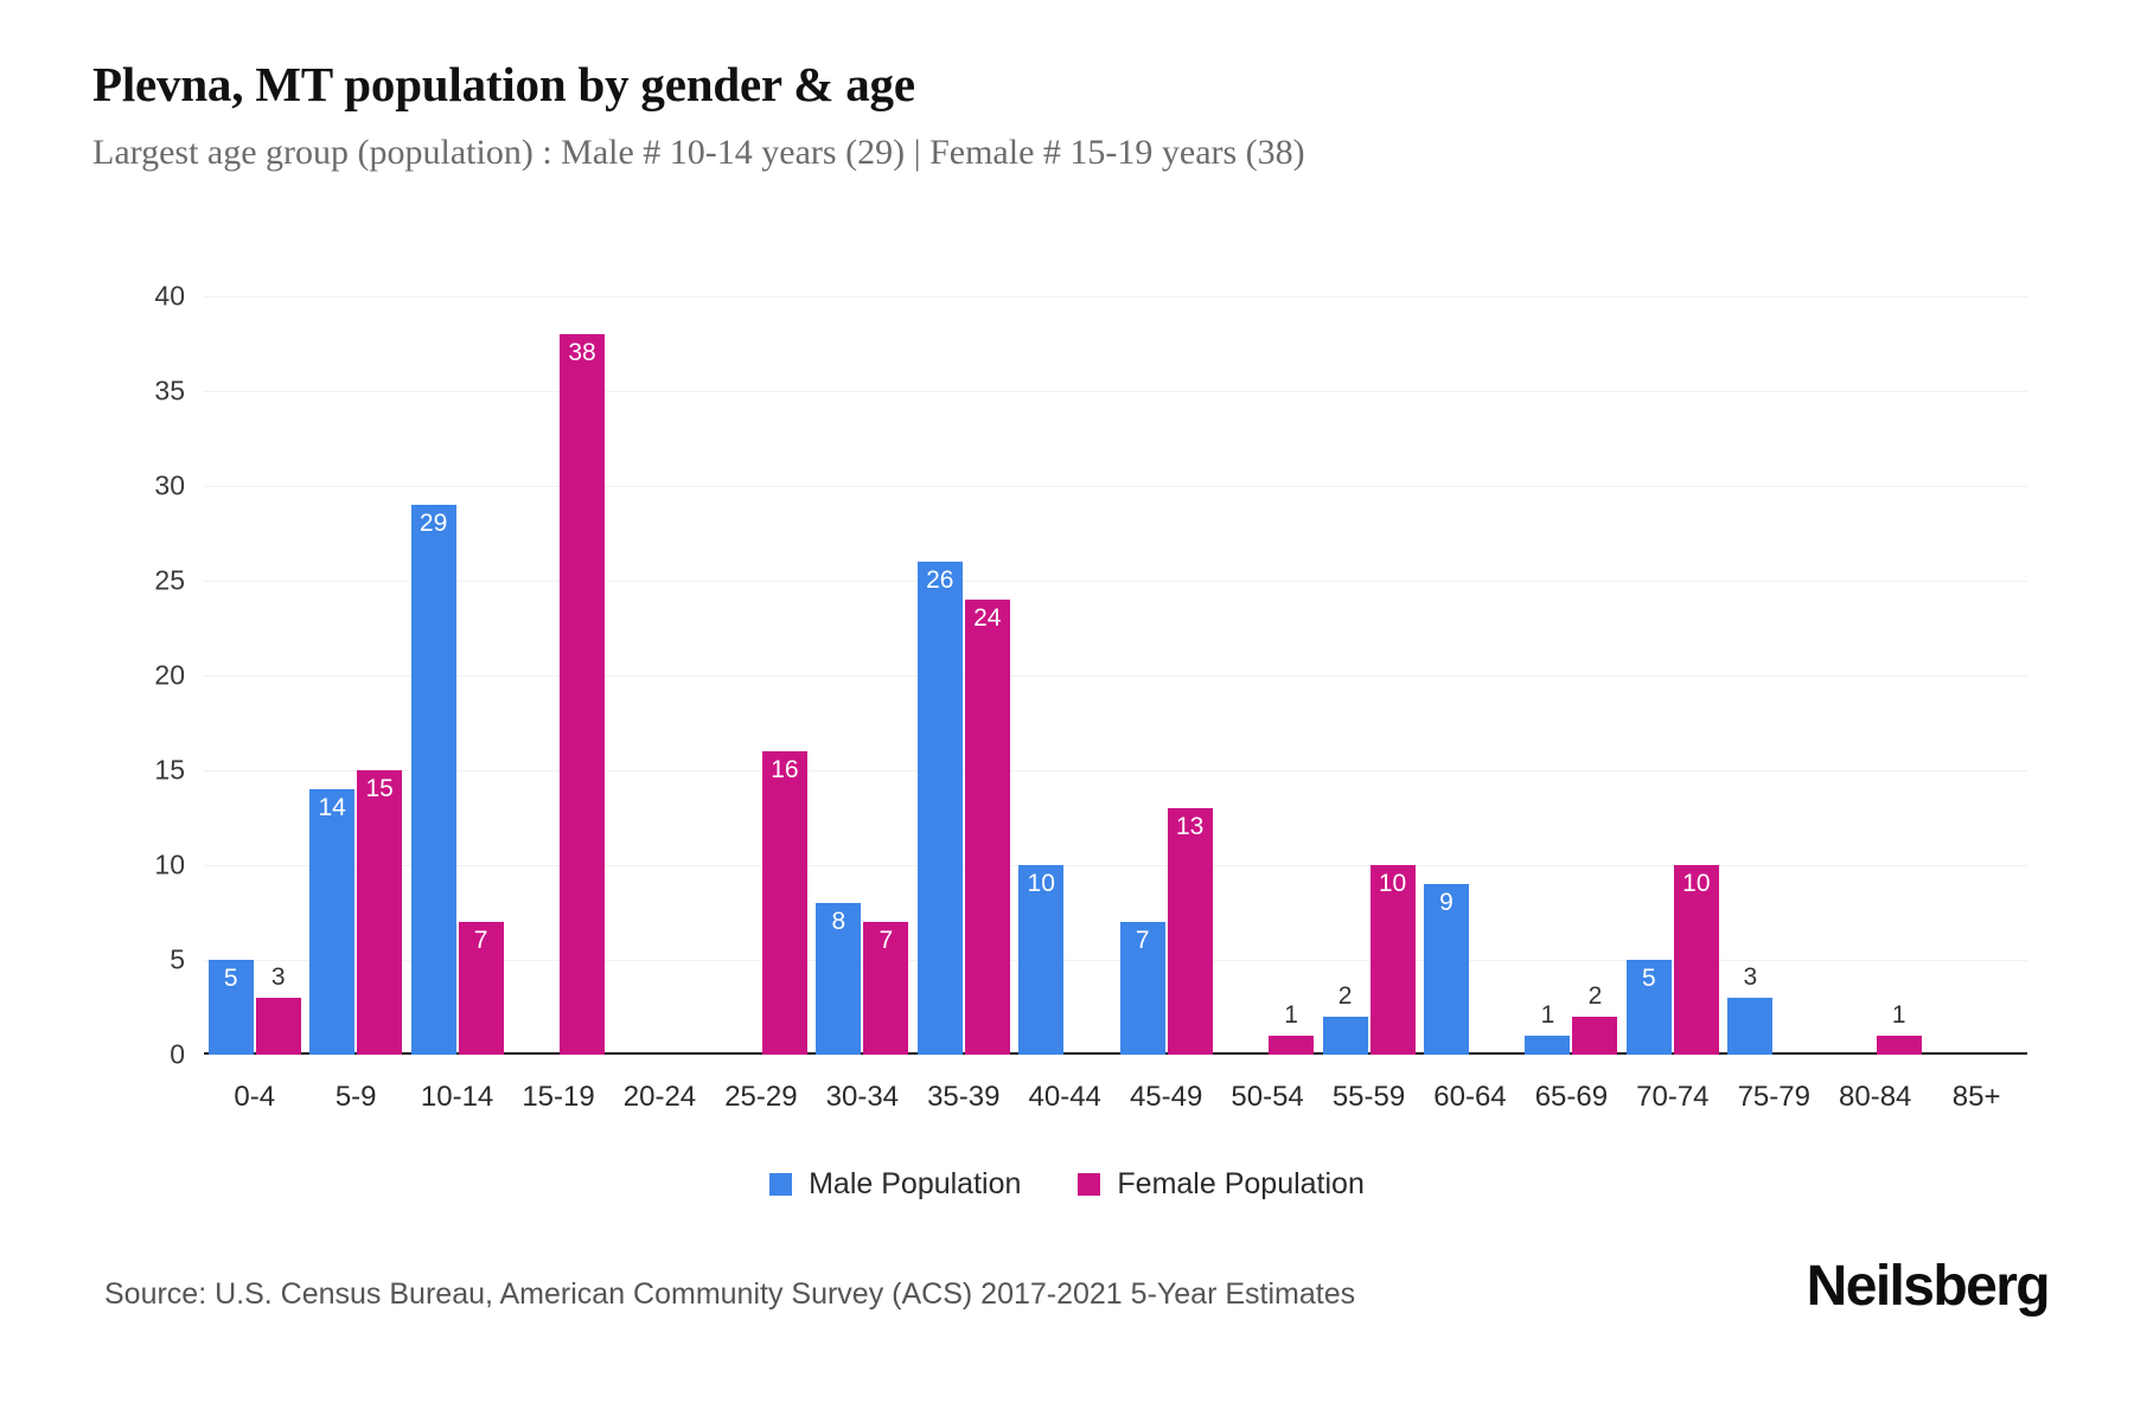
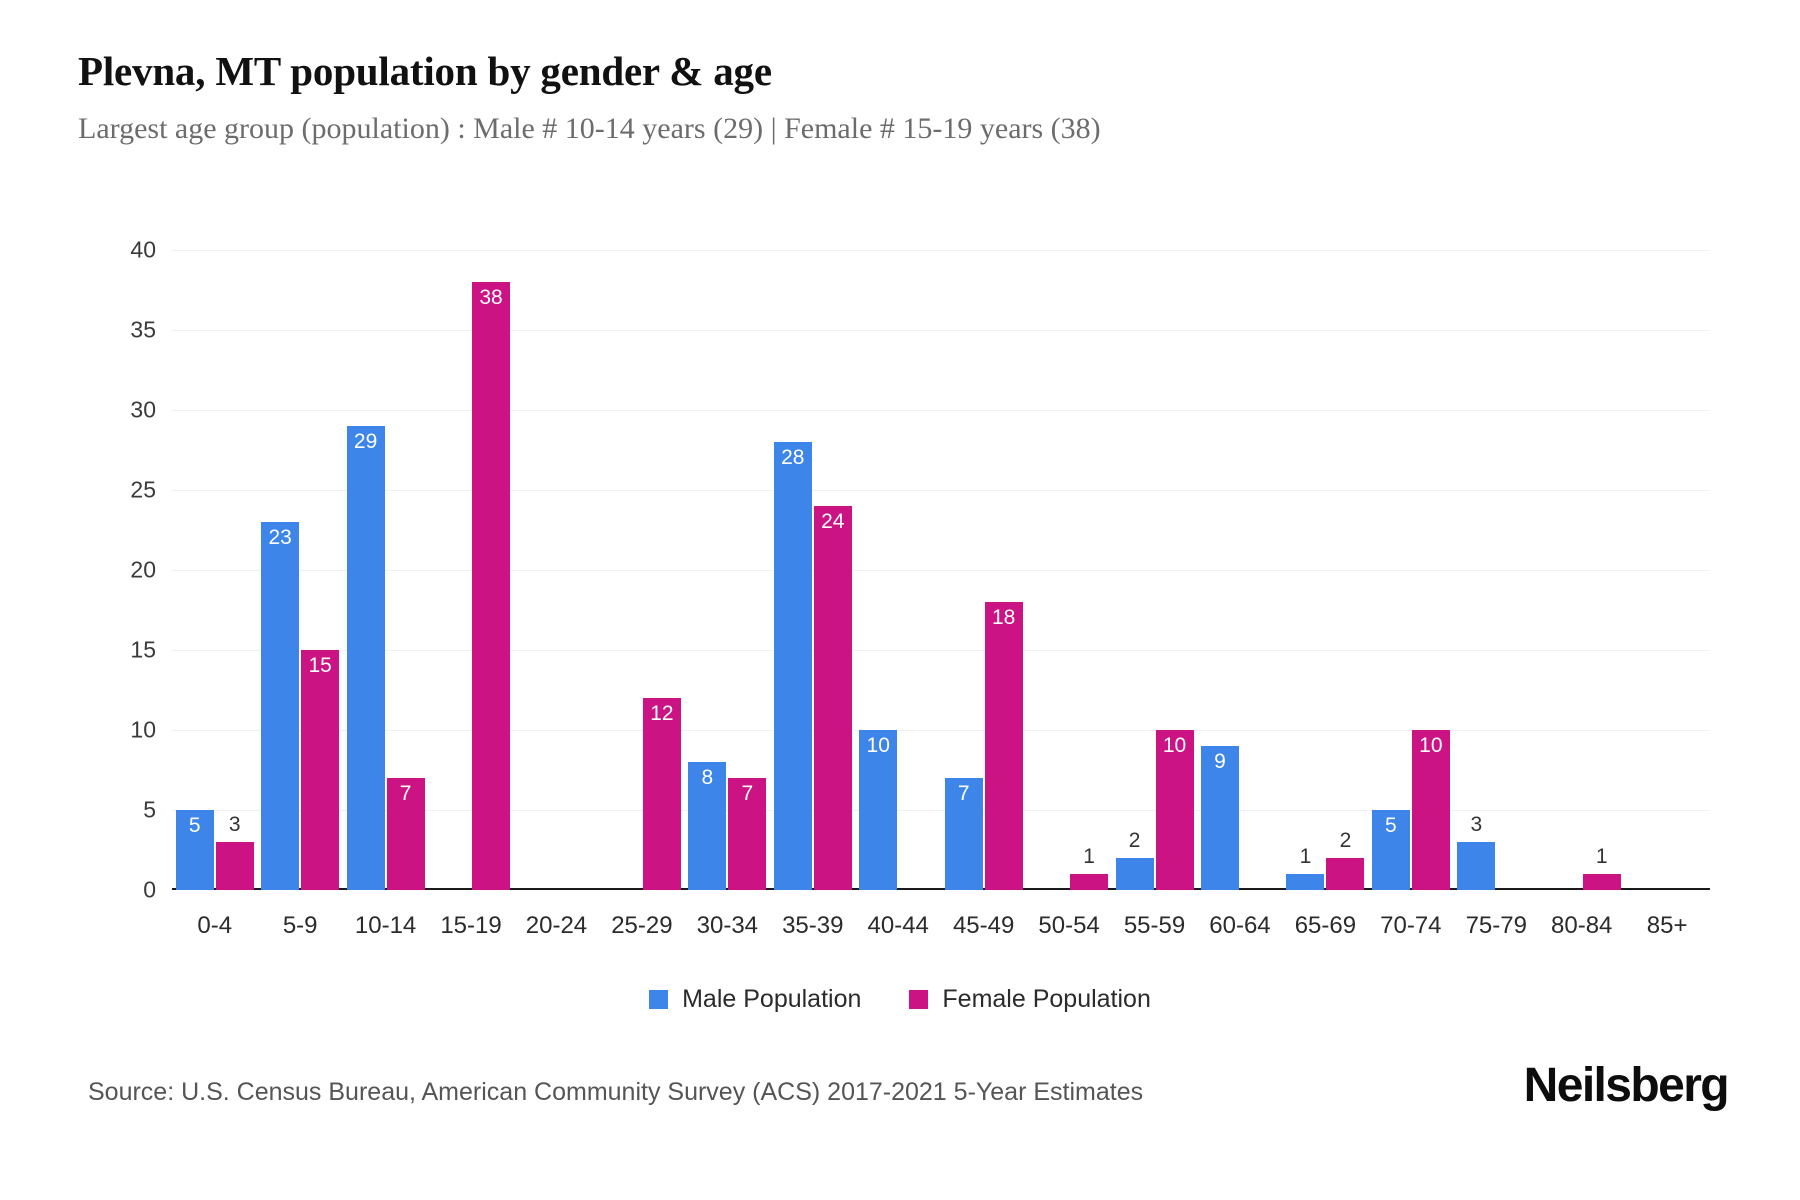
Male Population/5-9: 14 -> 23
Female Population/25-29: 16 -> 12
Male Population/35-39: 26 -> 28
Female Population/45-49: 13 -> 18
